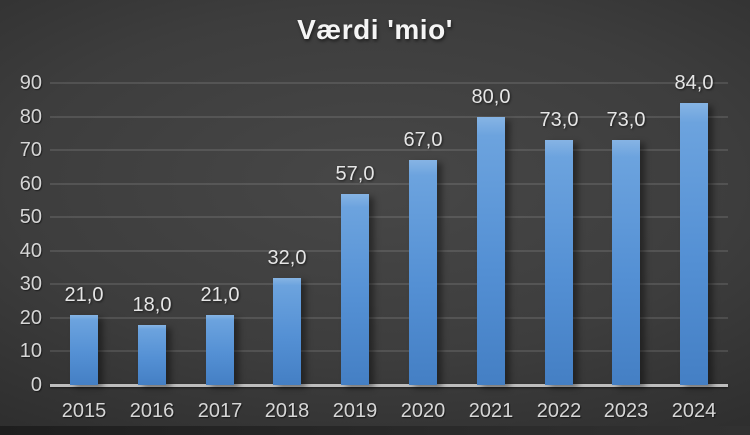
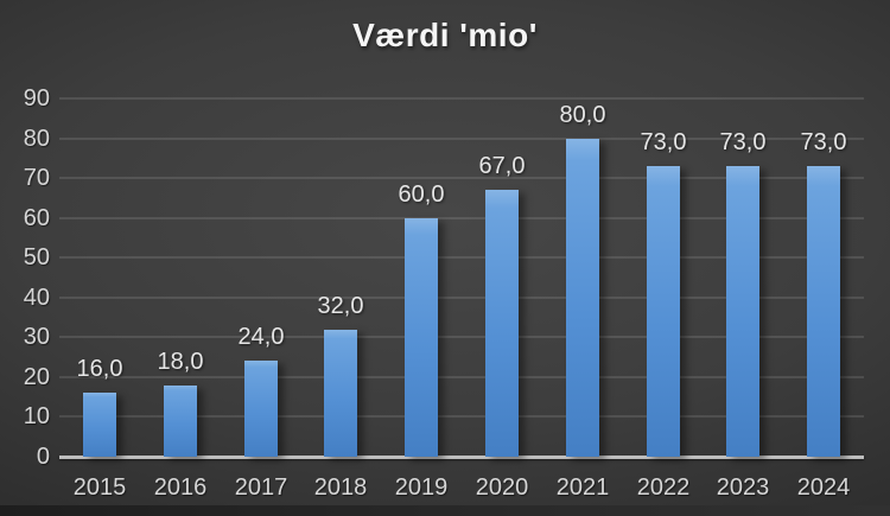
2015: 21,0 -> 16,0
2017: 21,0 -> 24,0
2019: 57,0 -> 60,0
2024: 84,0 -> 73,0
